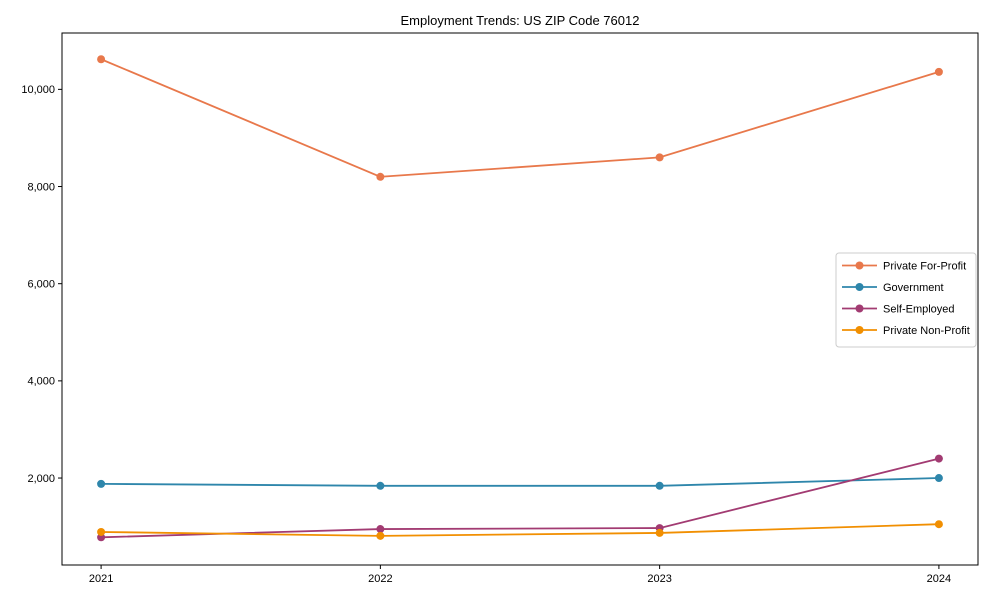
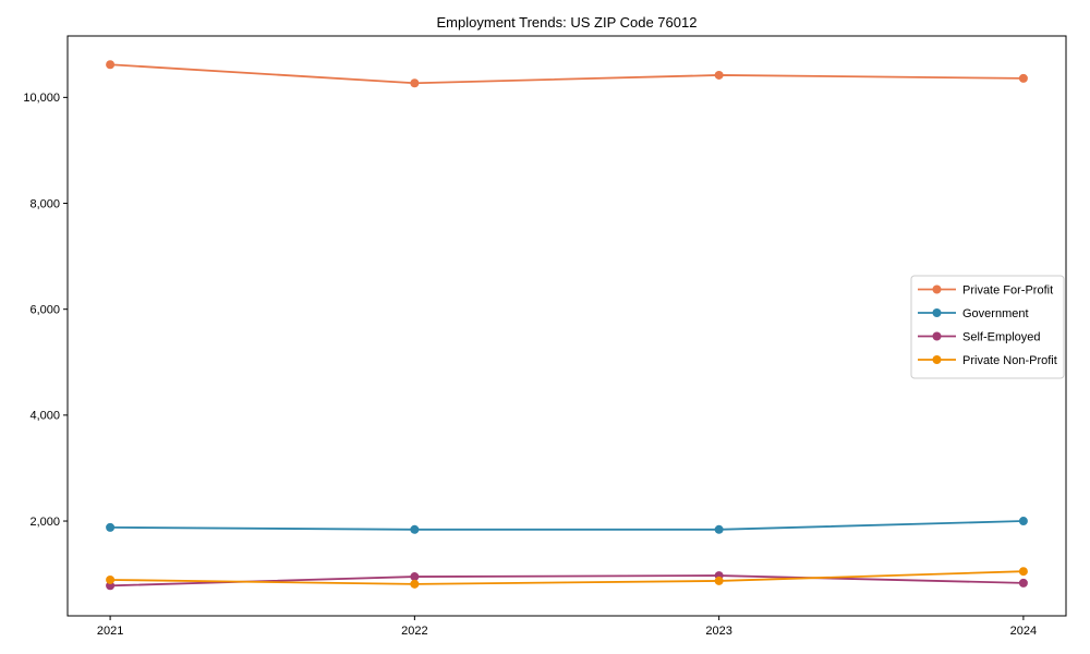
Private For-Profit/2022: 8200 -> 10300
Private For-Profit/2023: 8600 -> 10400
Self-Employed/2024: 2400 -> 800
